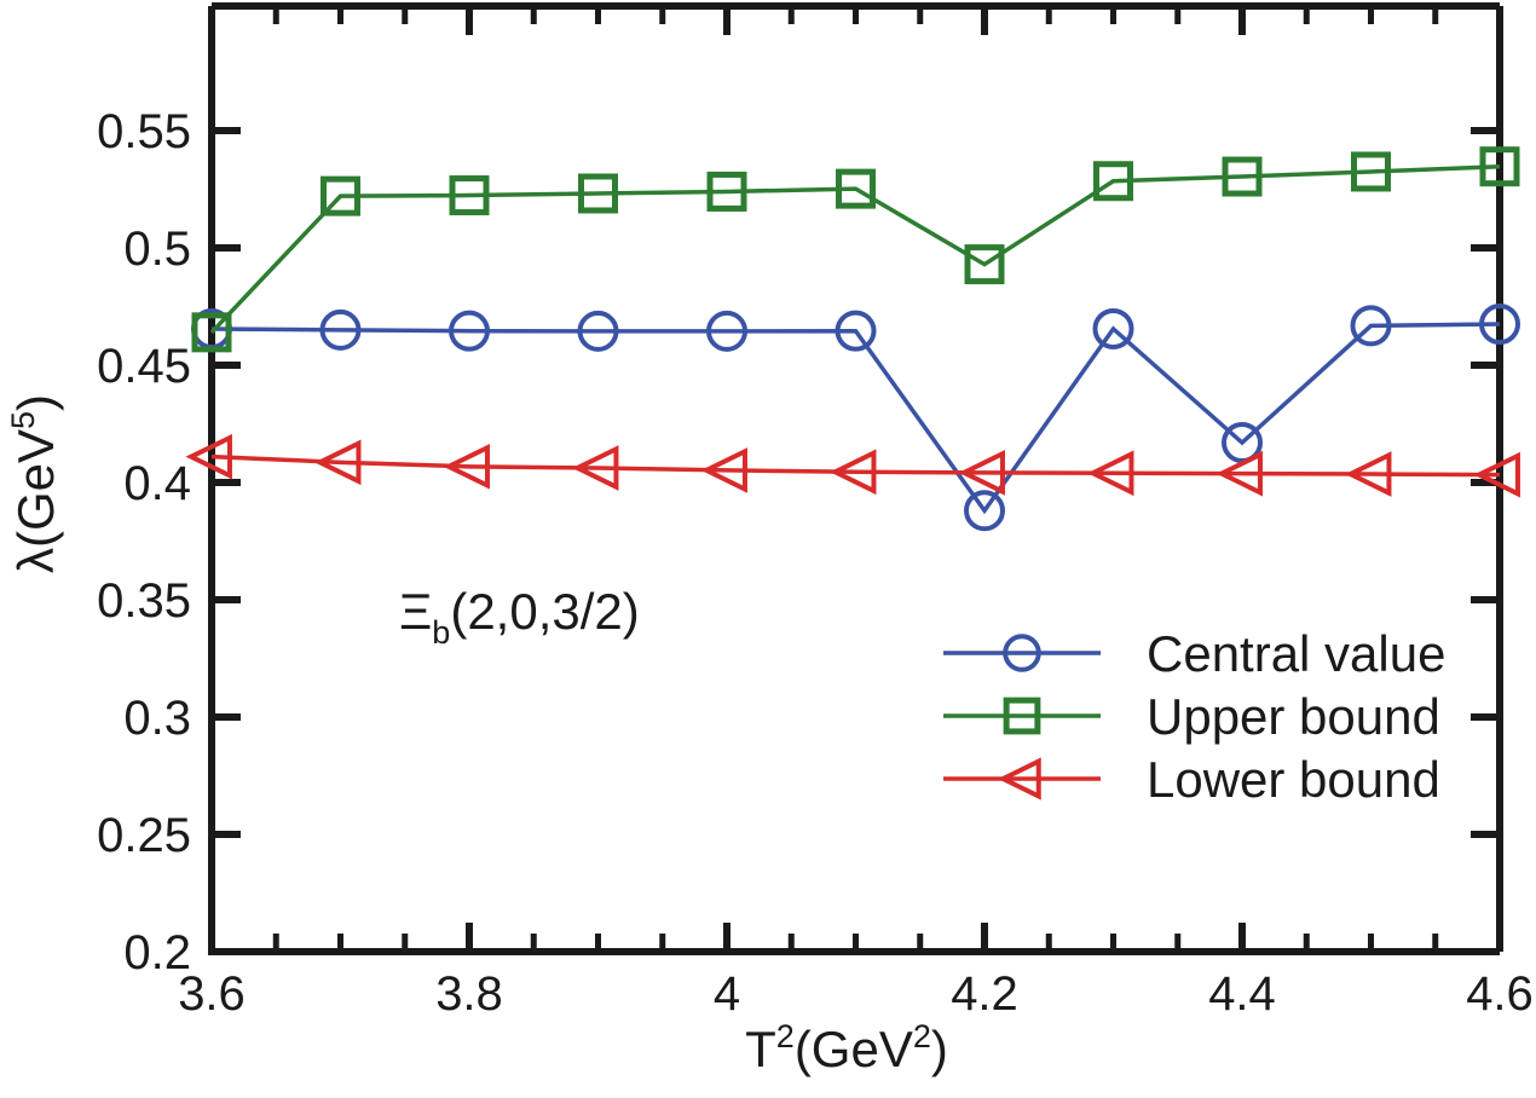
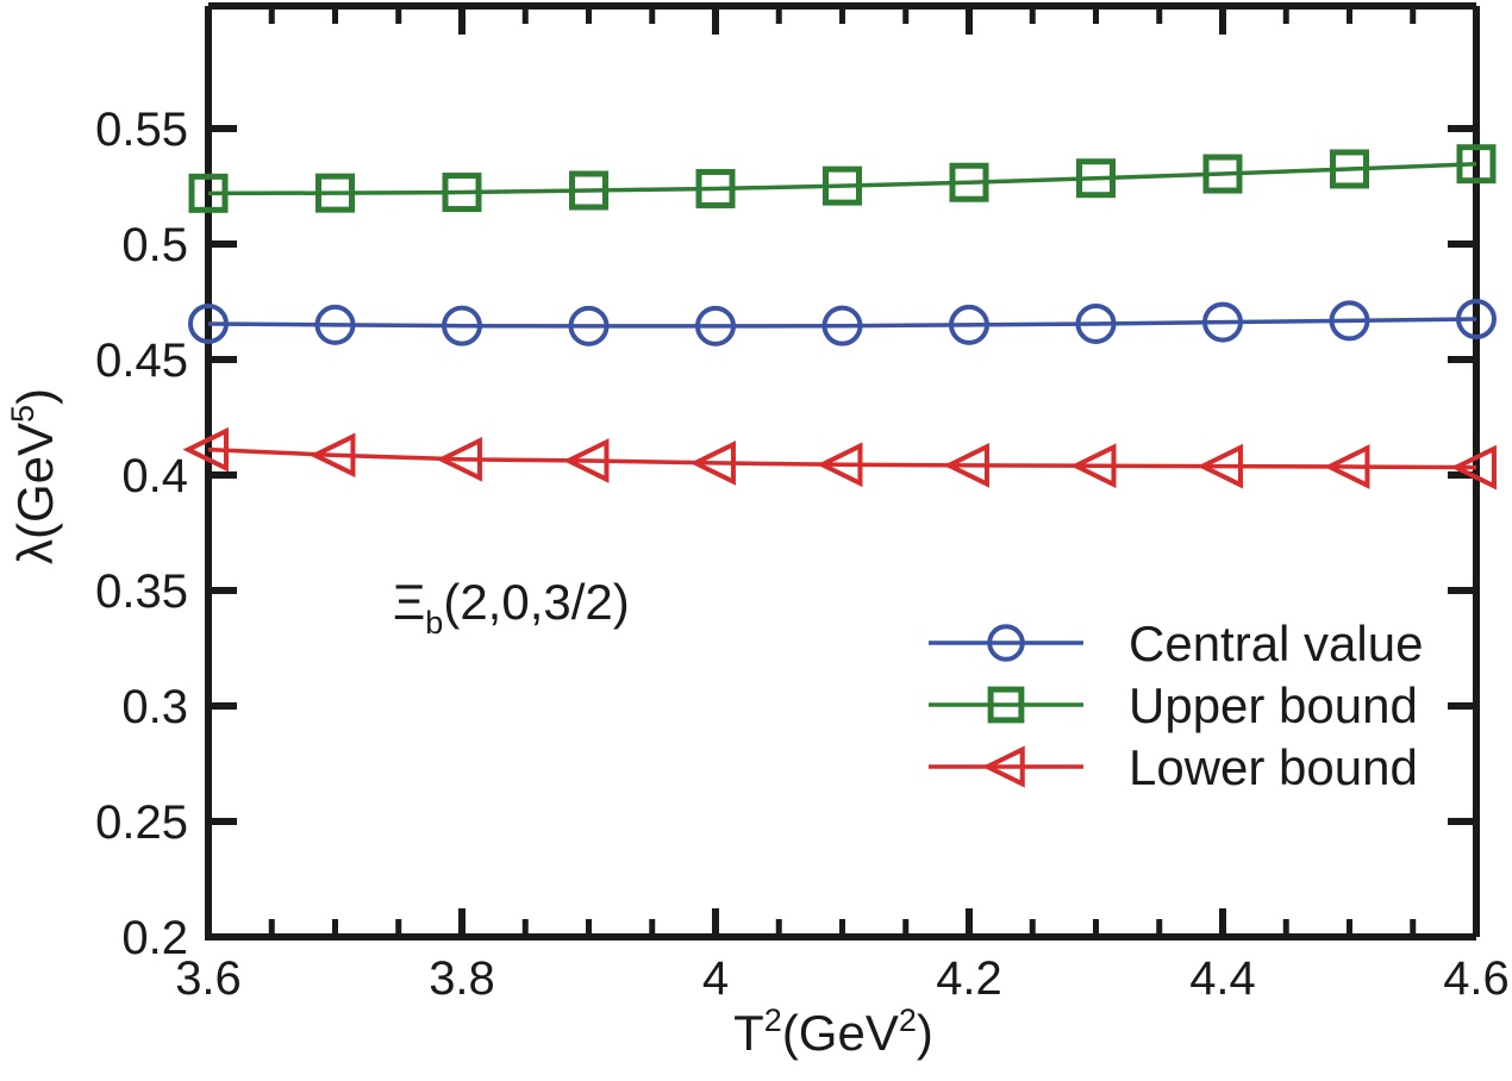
Upper bound/3.6: 0.464 -> 0.522
Central value/4.2: 0.388 -> 0.465
Upper bound/4.2: 0.493 -> 0.527
Central value/4.4: 0.417 -> 0.466
